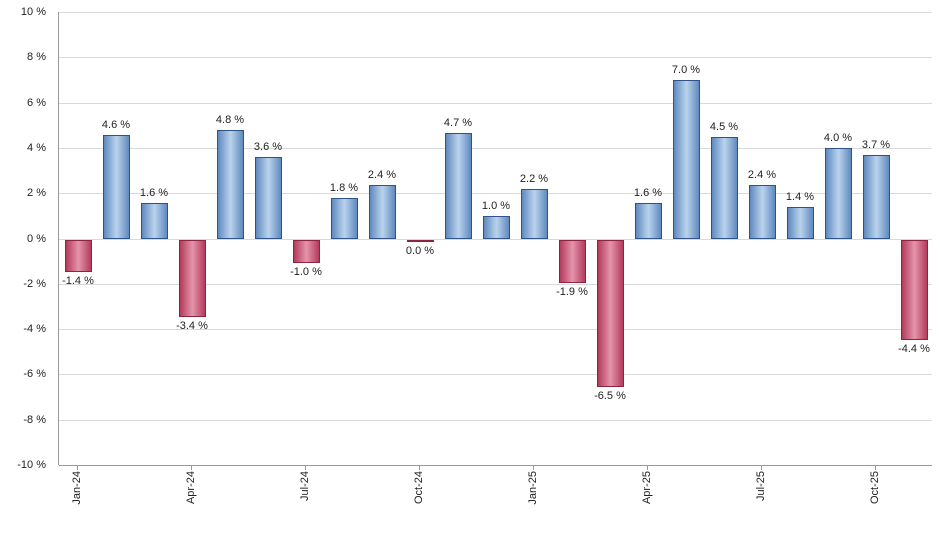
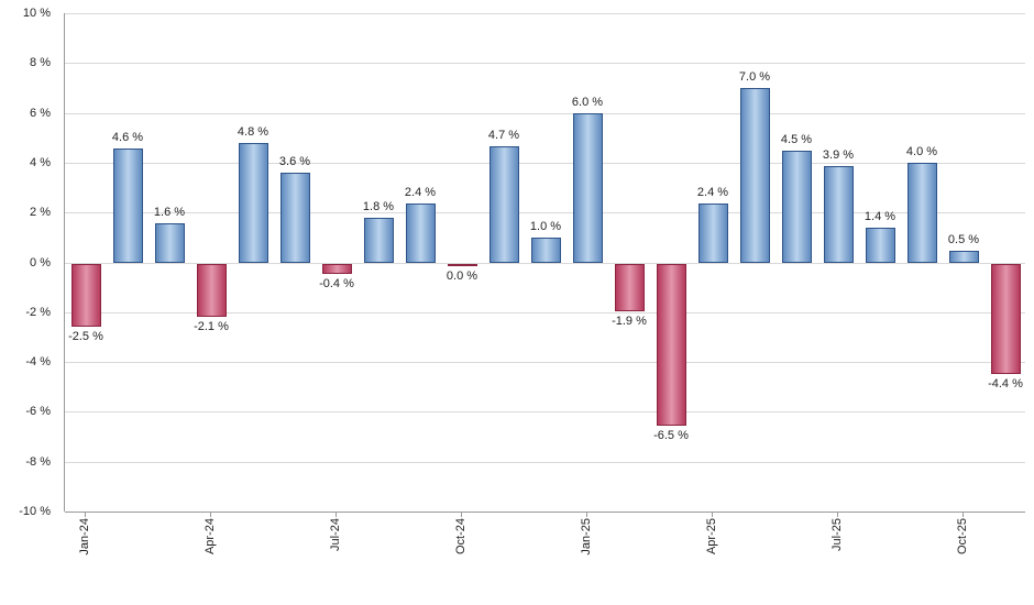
Jan-24: -1.4 -> -2.5
Apr-24: -3.4 -> -2.1
Jul-24: -1.0 -> -0.4
Jan-25: 2.2 -> 6.0
Apr-25: 1.6 -> 2.4
Jul-25: 2.4 -> 3.9
Oct-25: 3.7 -> 0.5
